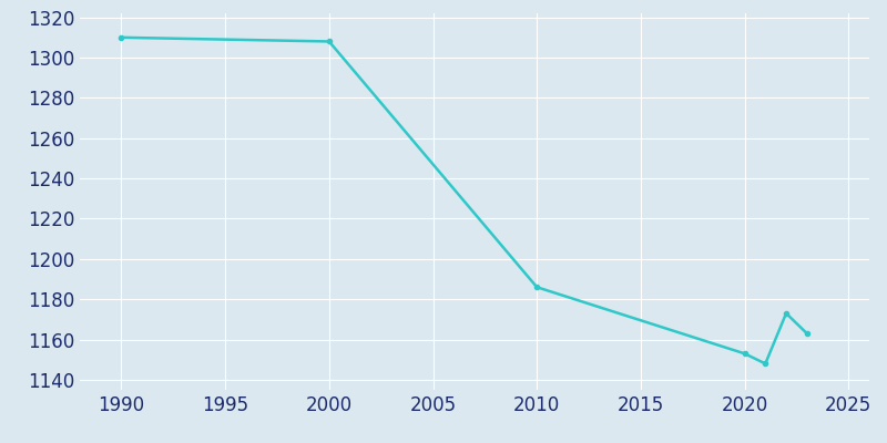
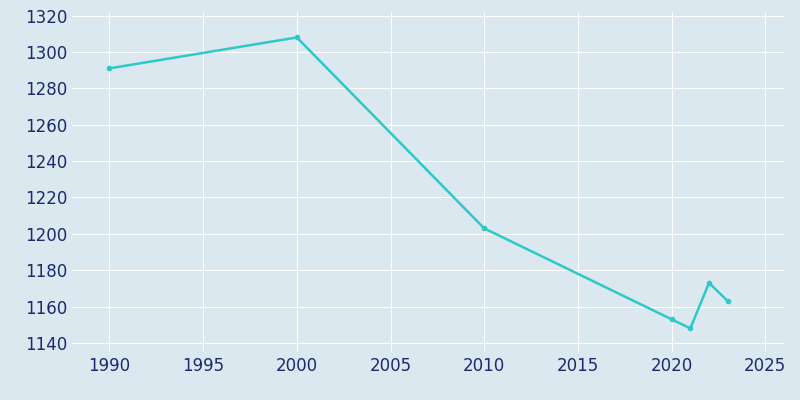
1990: 1310 -> 1291
2010: 1186 -> 1203
